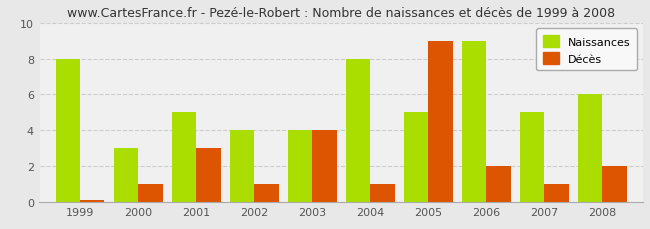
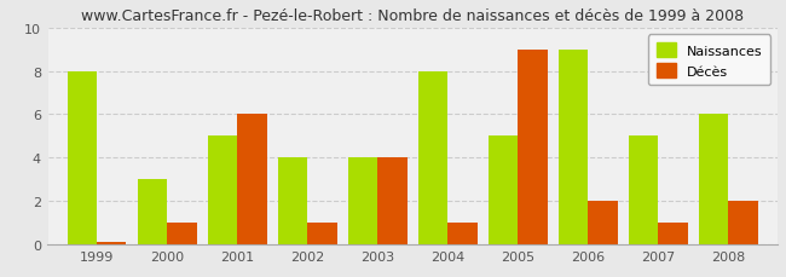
Décès/2001: 3.0 -> 6.0
